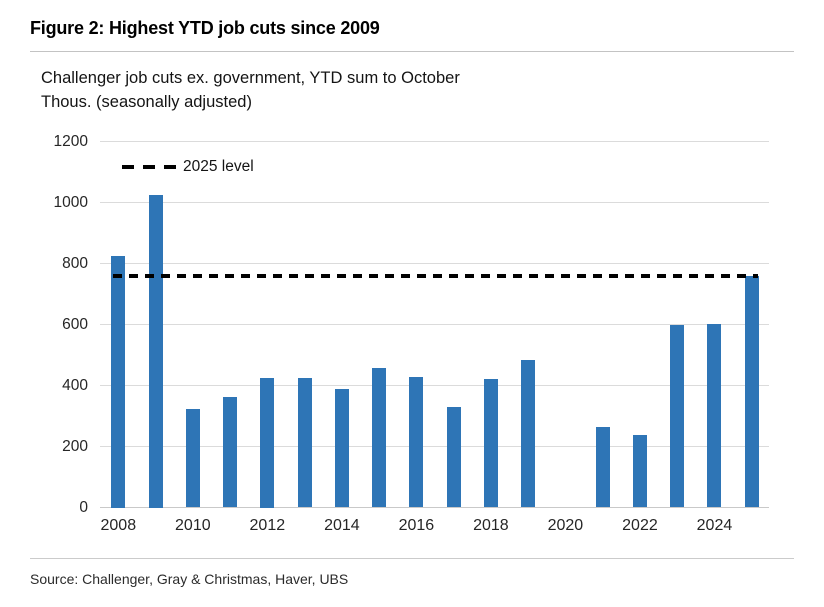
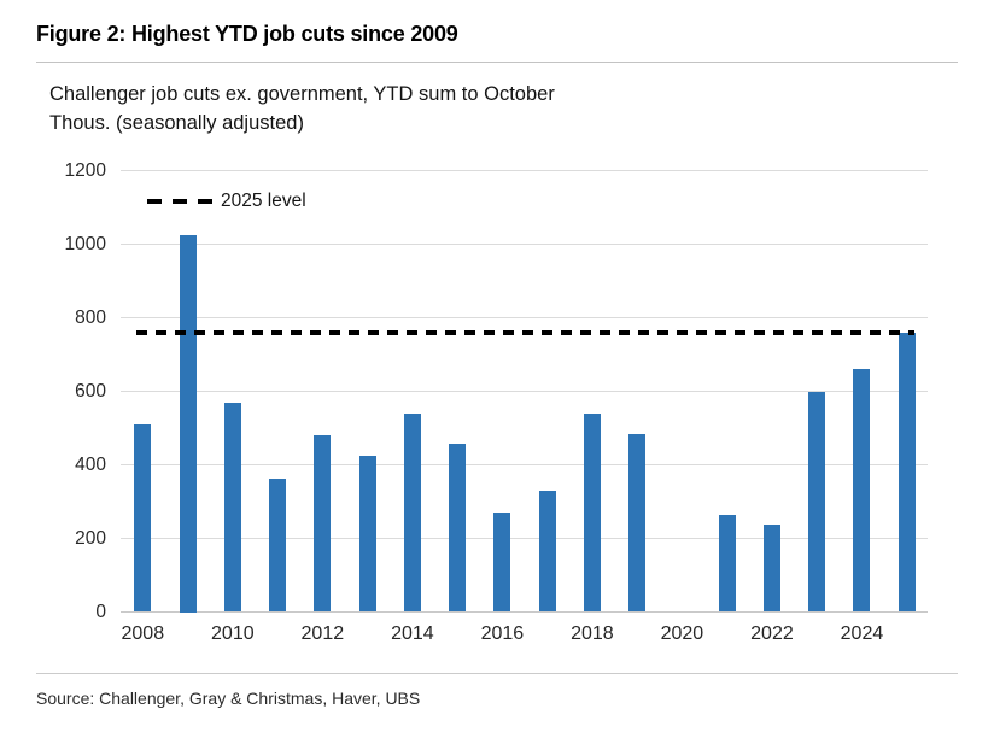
2008: 820 -> 510
2010: 320 -> 570
2012: 420 -> 480
2014: 390 -> 540
2016: 430 -> 270
2018: 420 -> 540
2024: 600 -> 660
